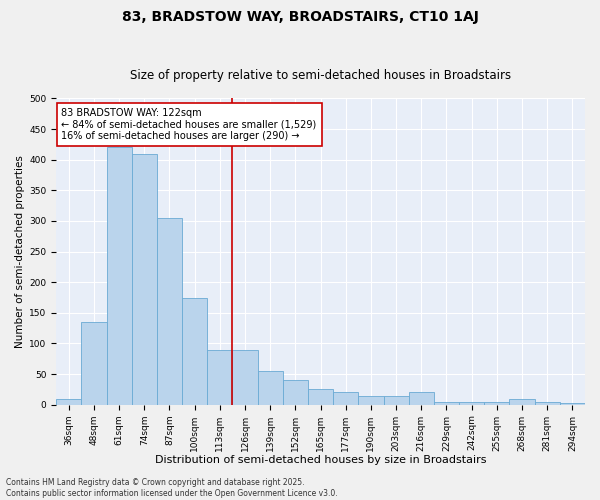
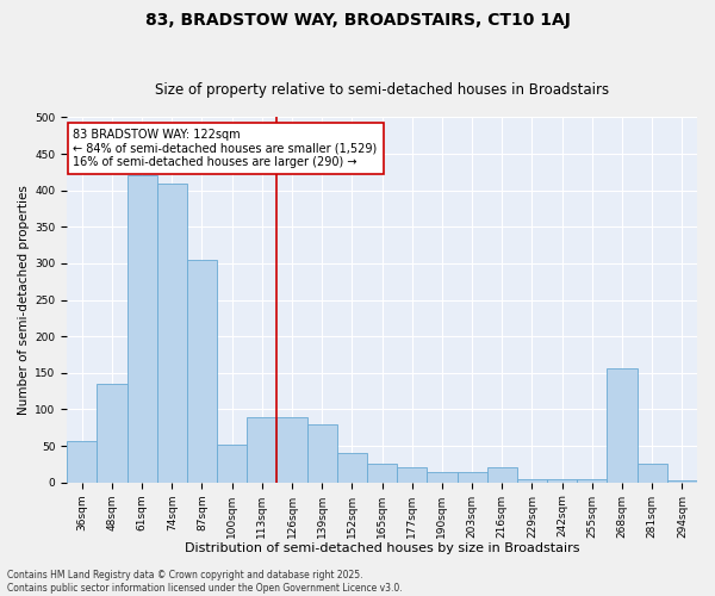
36sqm: 10 -> 56
100sqm: 175 -> 52
139sqm: 55 -> 80
268sqm: 10 -> 156
281sqm: 5 -> 26
